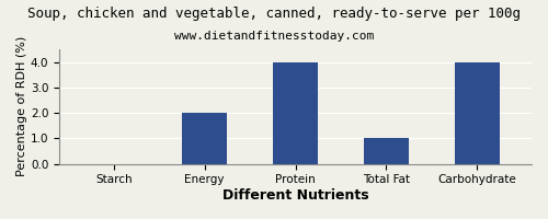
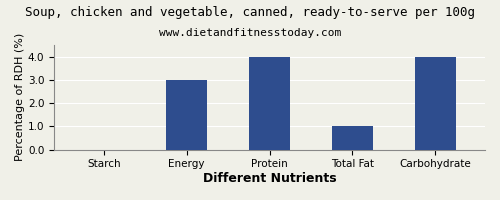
Energy: 2 -> 3
